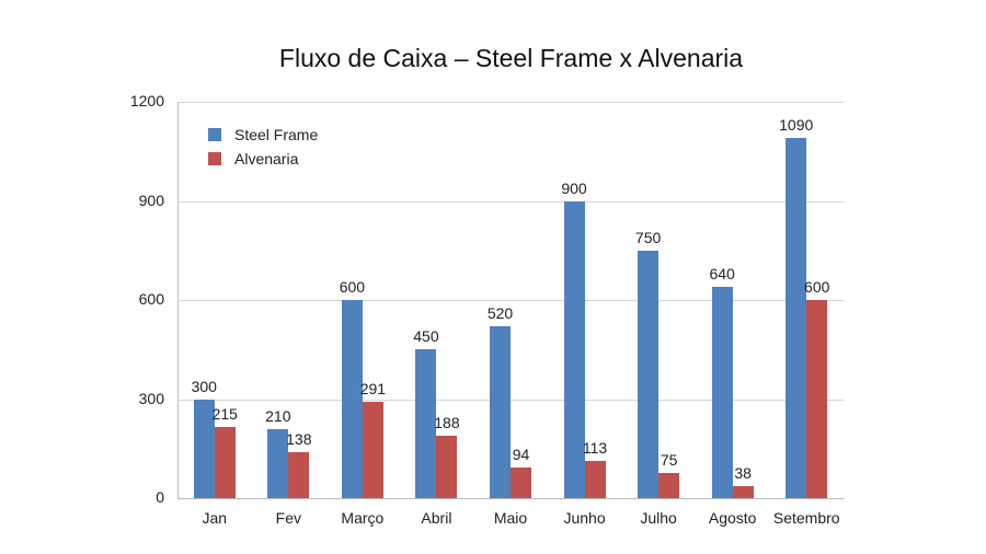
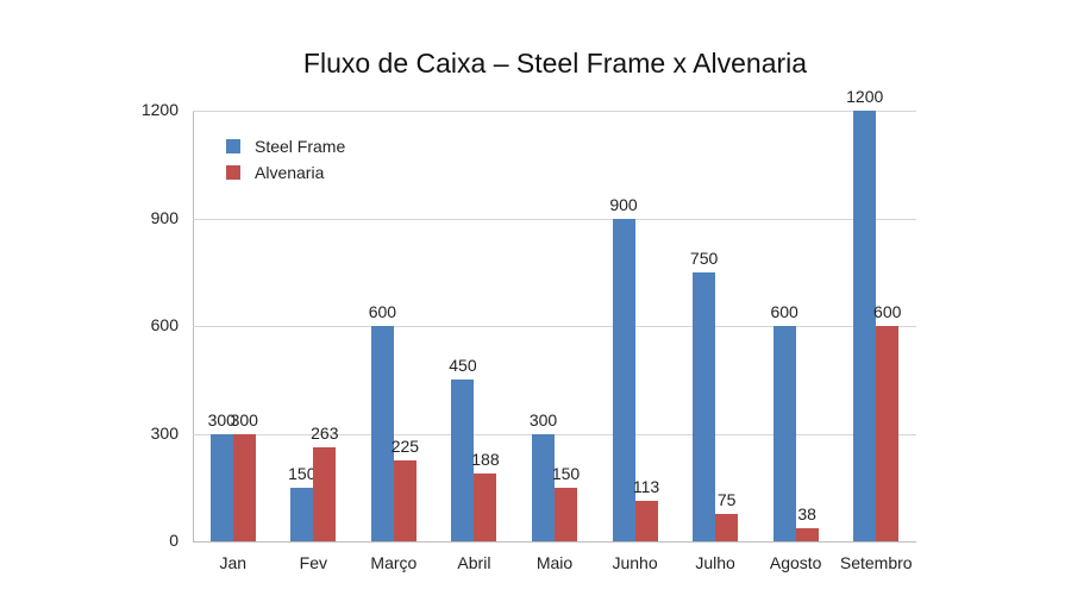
Alvenaria/Jan: 215 -> 300
Steel Frame/Fev: 210 -> 150
Alvenaria/Fev: 138 -> 263
Alvenaria/Março: 291 -> 225
Steel Frame/Maio: 520 -> 300
Alvenaria/Maio: 94 -> 150
Steel Frame/Agosto: 640 -> 600
Steel Frame/Setembro: 1090 -> 1200
